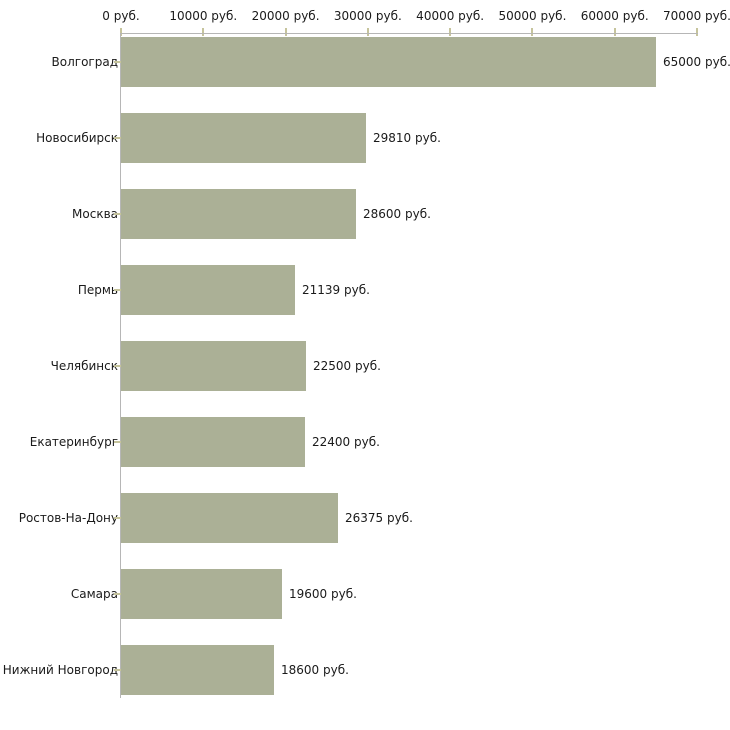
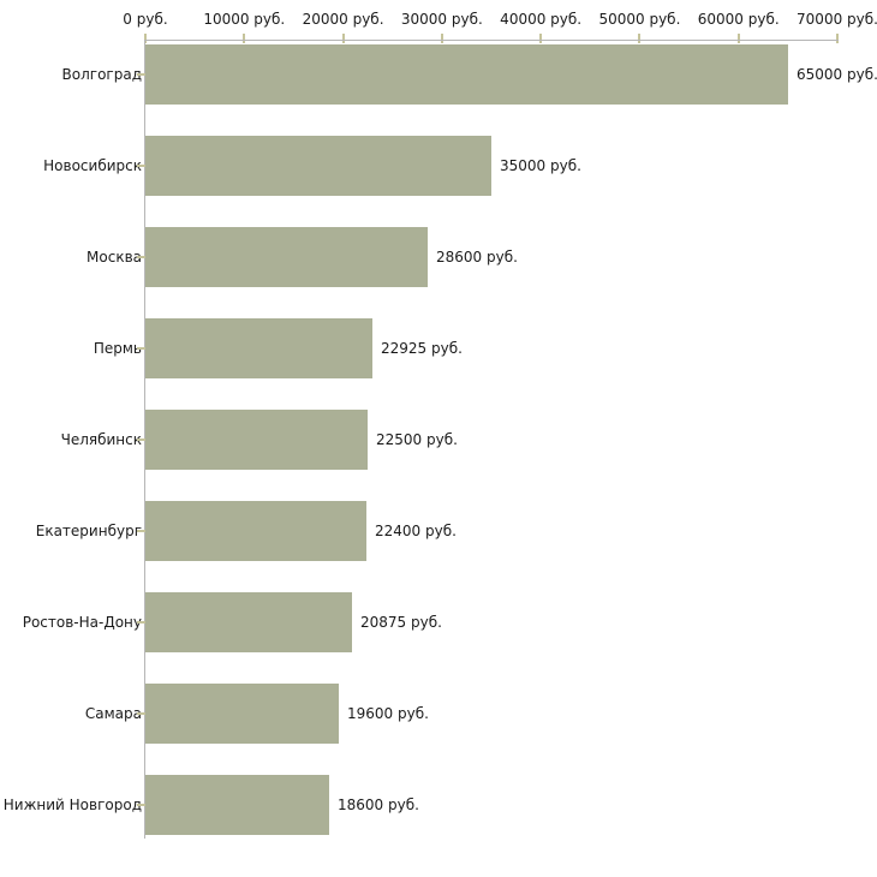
Новосибирск: 29810 -> 35000
Пермь: 21139 -> 22925
Ростов-На-Дону: 26375 -> 20875
